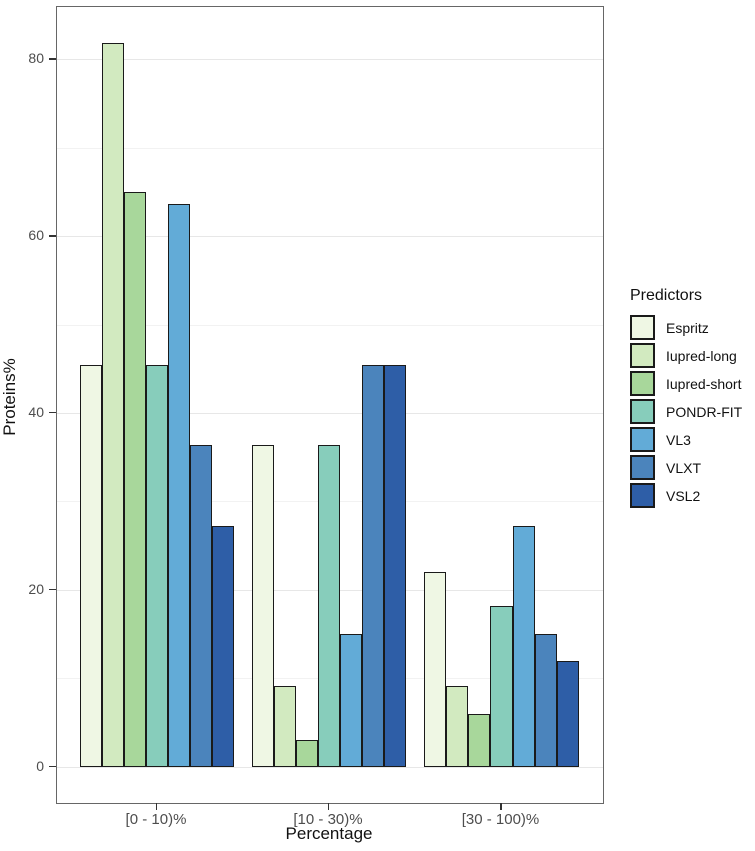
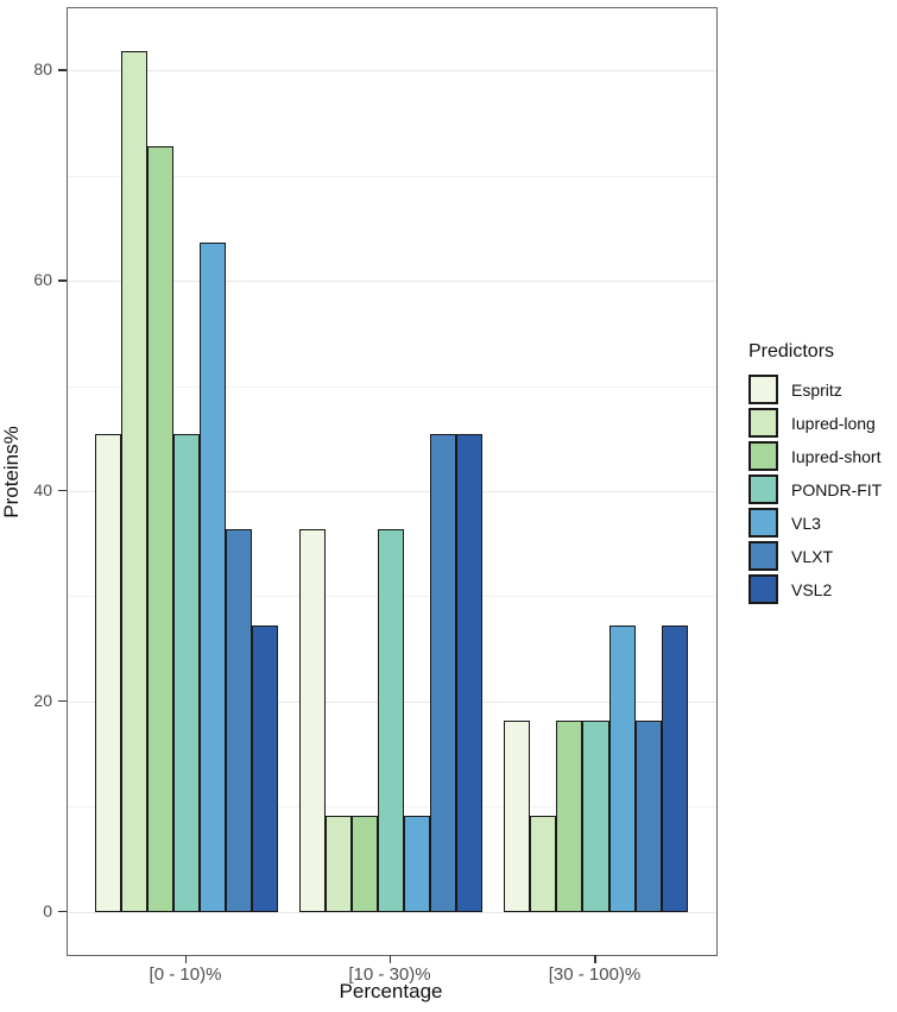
Iupred-short/[0 - 10)%: 65 -> 73
Iupred-short/[10 - 30)%: 3 -> 9
VL3/[10 - 30)%: 15 -> 9
Espritz/[30 - 100)%: 22 -> 18
Iupred-short/[30 - 100)%: 6 -> 18
VLXT/[30 - 100)%: 15 -> 18
VSL2/[30 - 100)%: 12 -> 27
